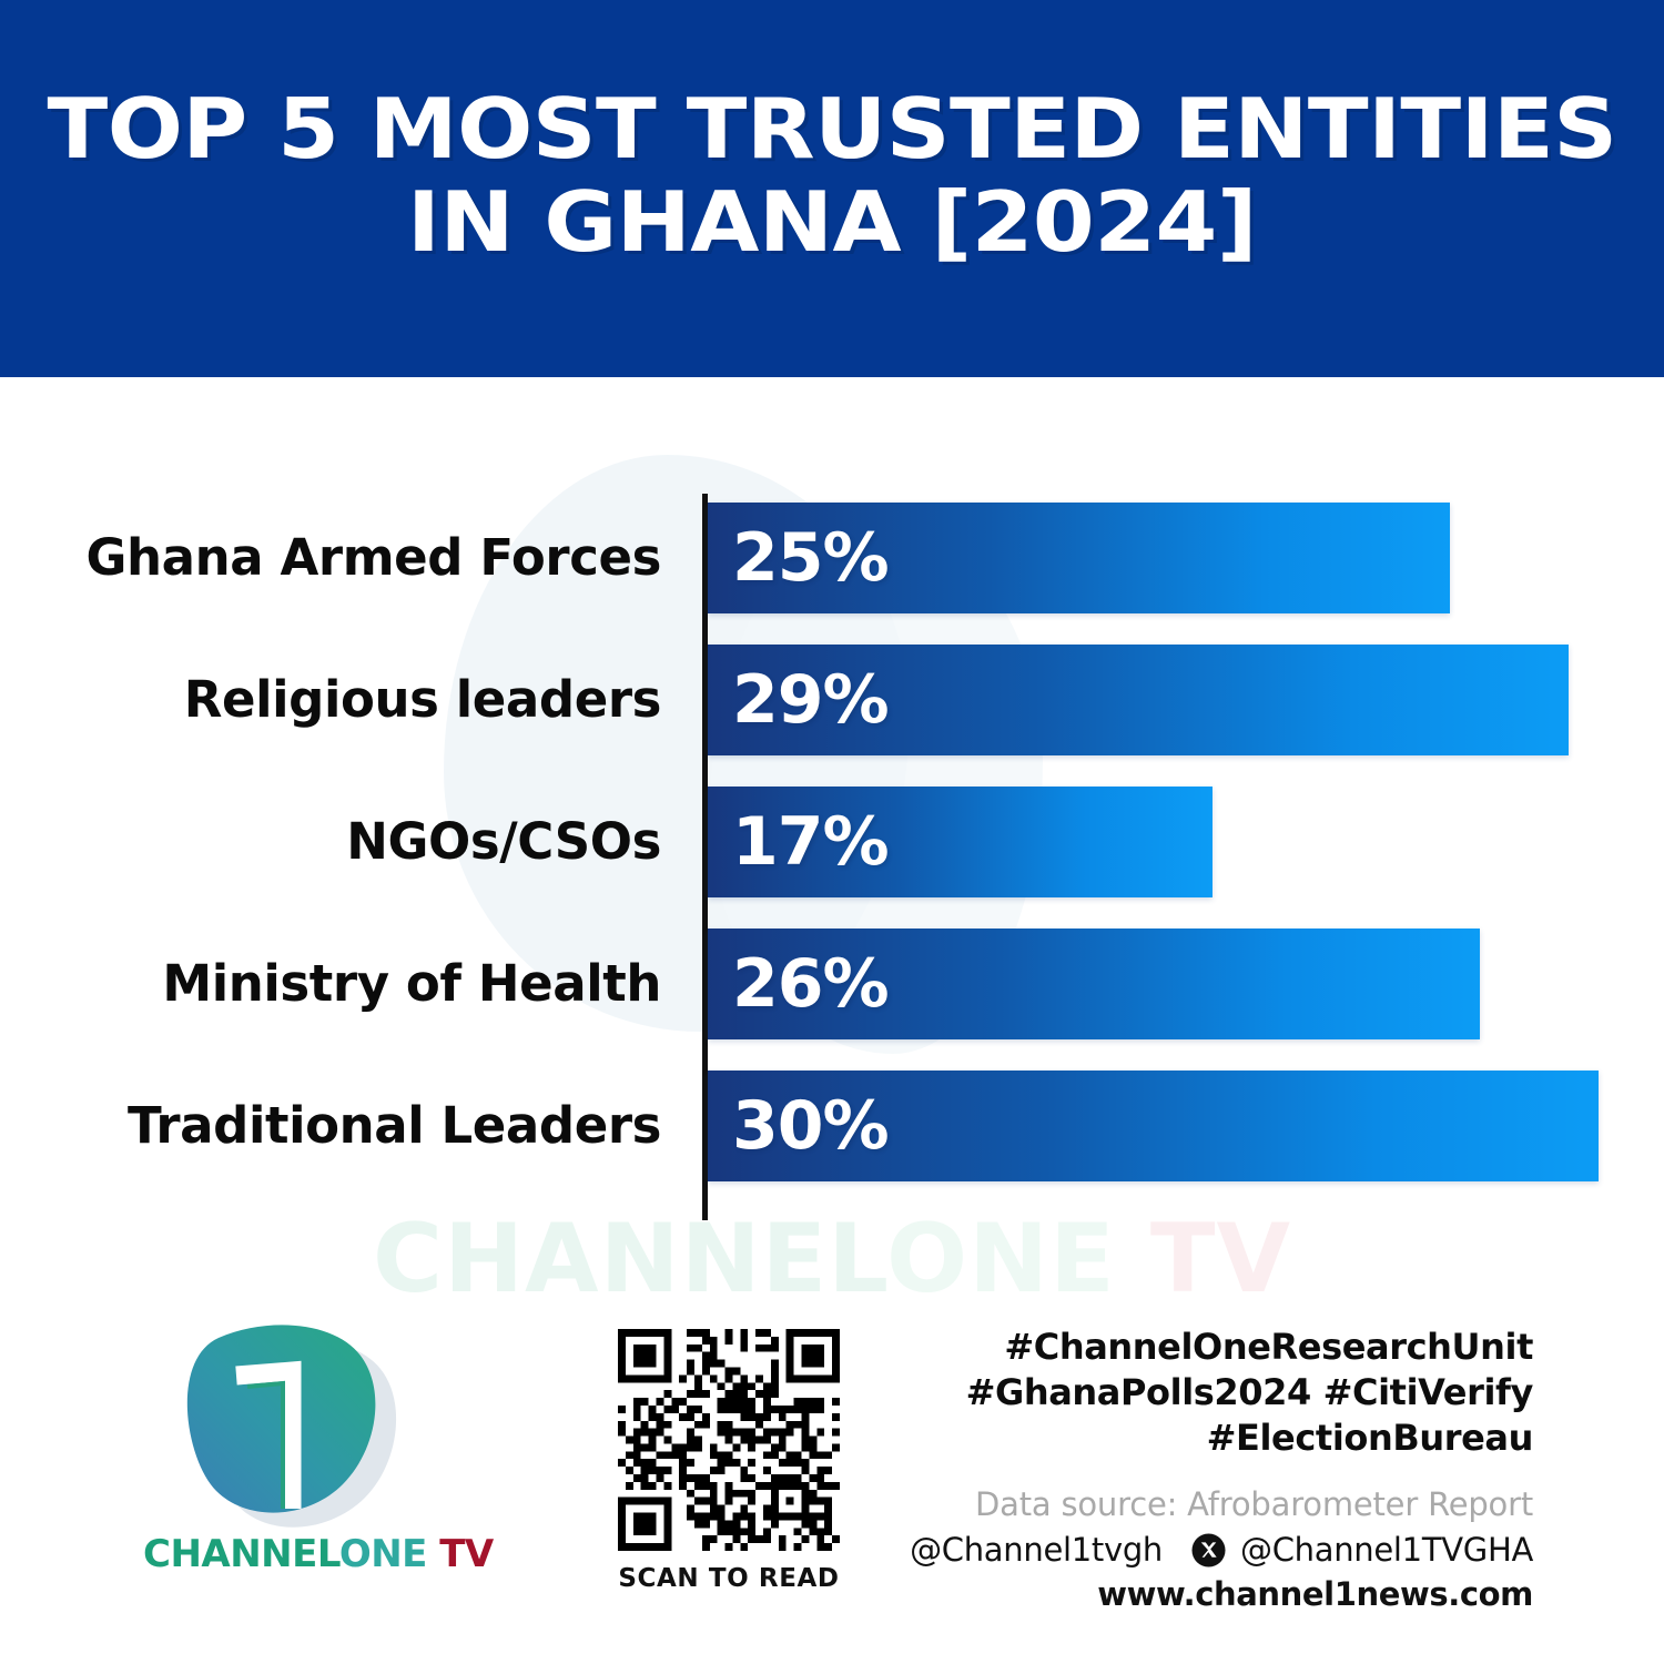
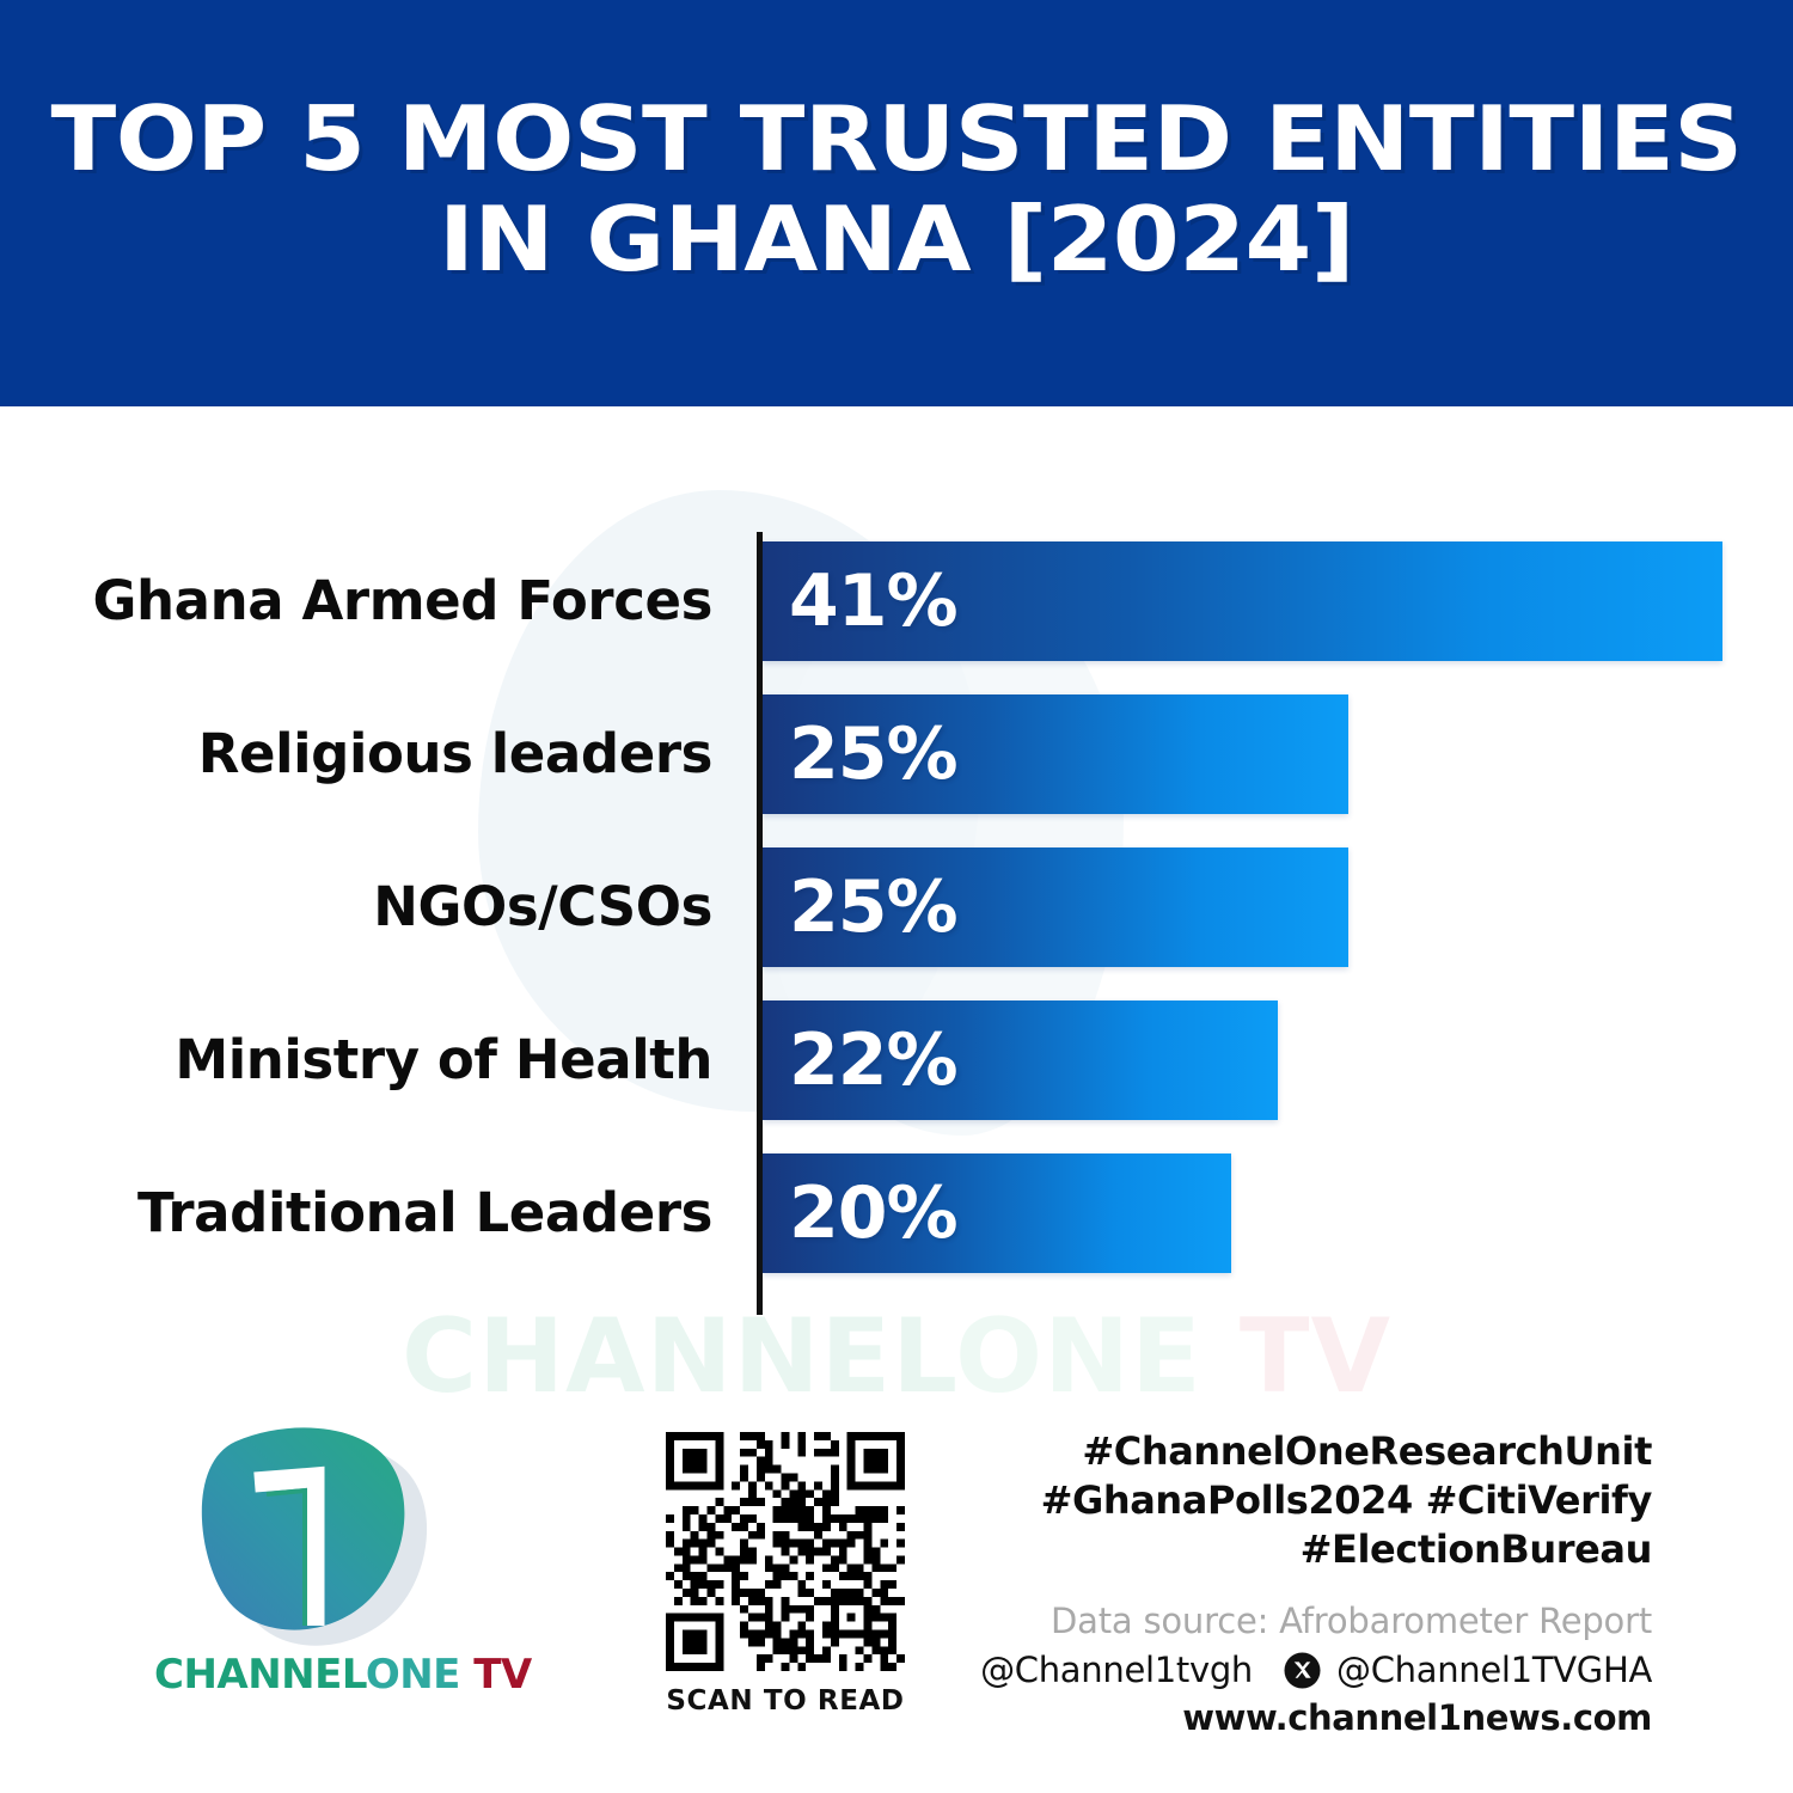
Ghana Armed Forces: 25% -> 41%
Religious leaders: 29% -> 25%
NGOs/CSOs: 17% -> 25%
Ministry of Health: 26% -> 22%
Traditional Leaders: 30% -> 20%
